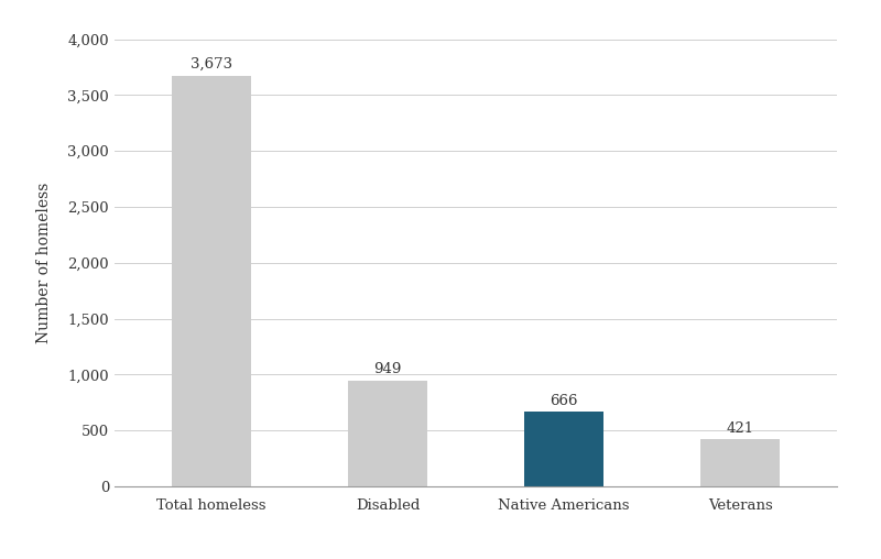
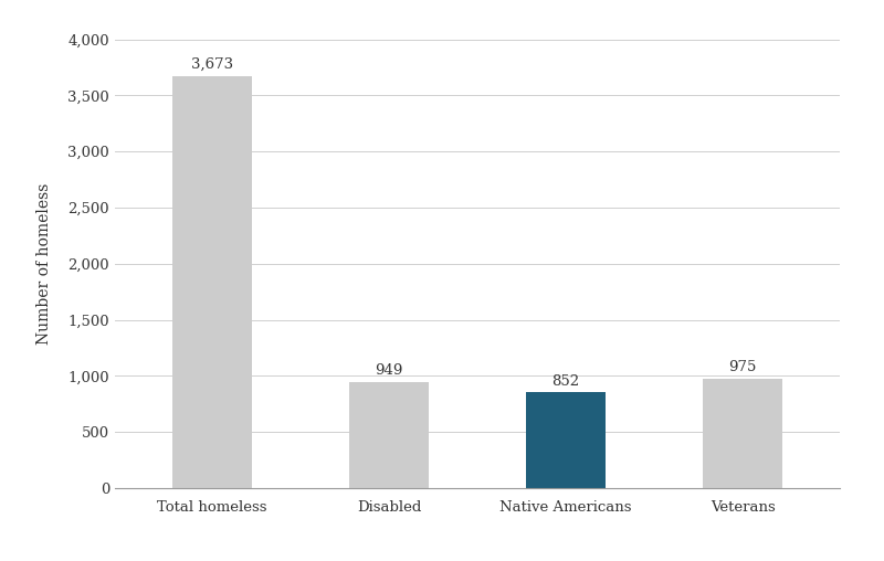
Native Americans: 666 -> 852
Veterans: 421 -> 975
